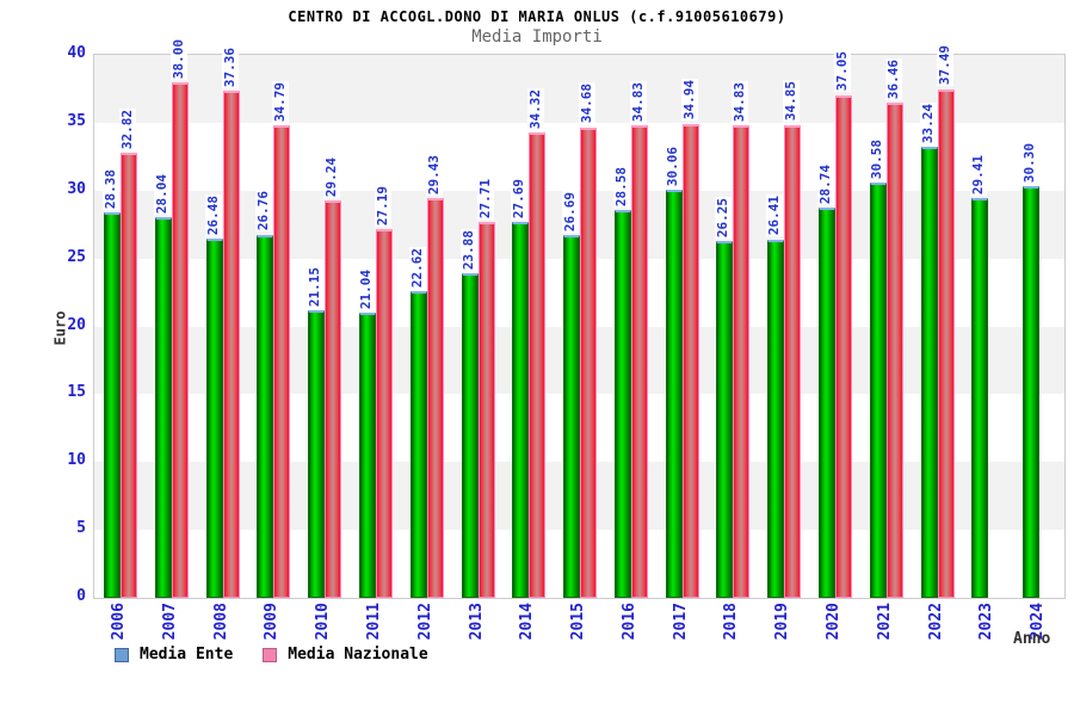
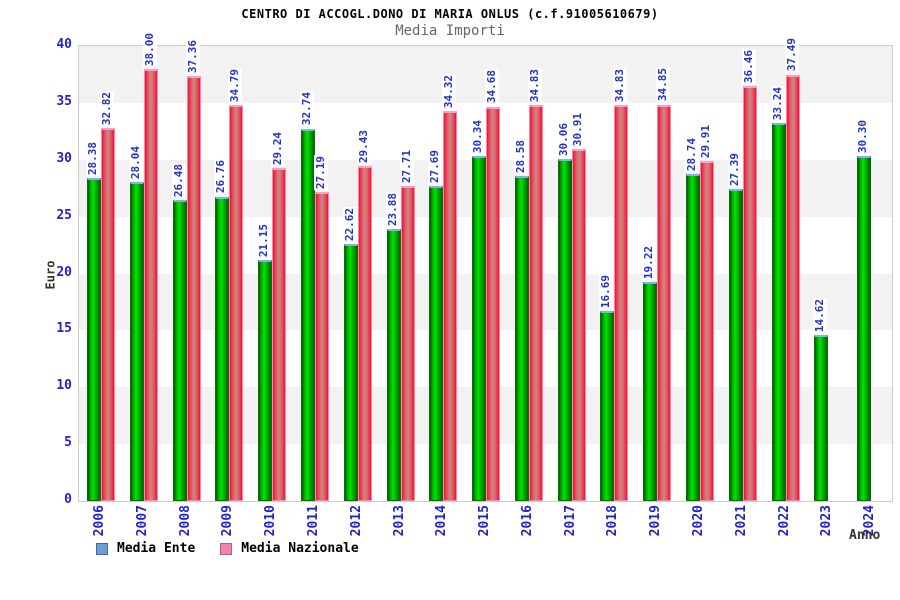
Media Ente/2011: 21.04 -> 32.74
Media Ente/2015: 26.69 -> 30.34
Media Nazionale/2017: 34.94 -> 30.91
Media Ente/2018: 26.25 -> 16.69
Media Ente/2019: 26.41 -> 19.22
Media Nazionale/2020: 37.05 -> 29.91
Media Ente/2021: 30.58 -> 27.39
Media Ente/2023: 29.41 -> 14.62
